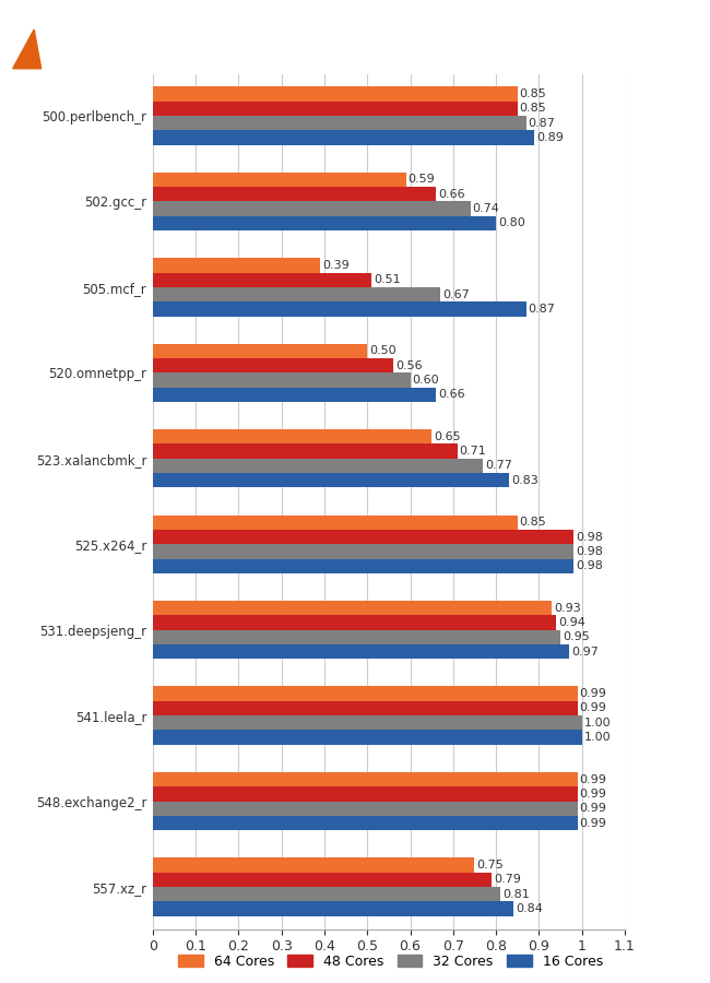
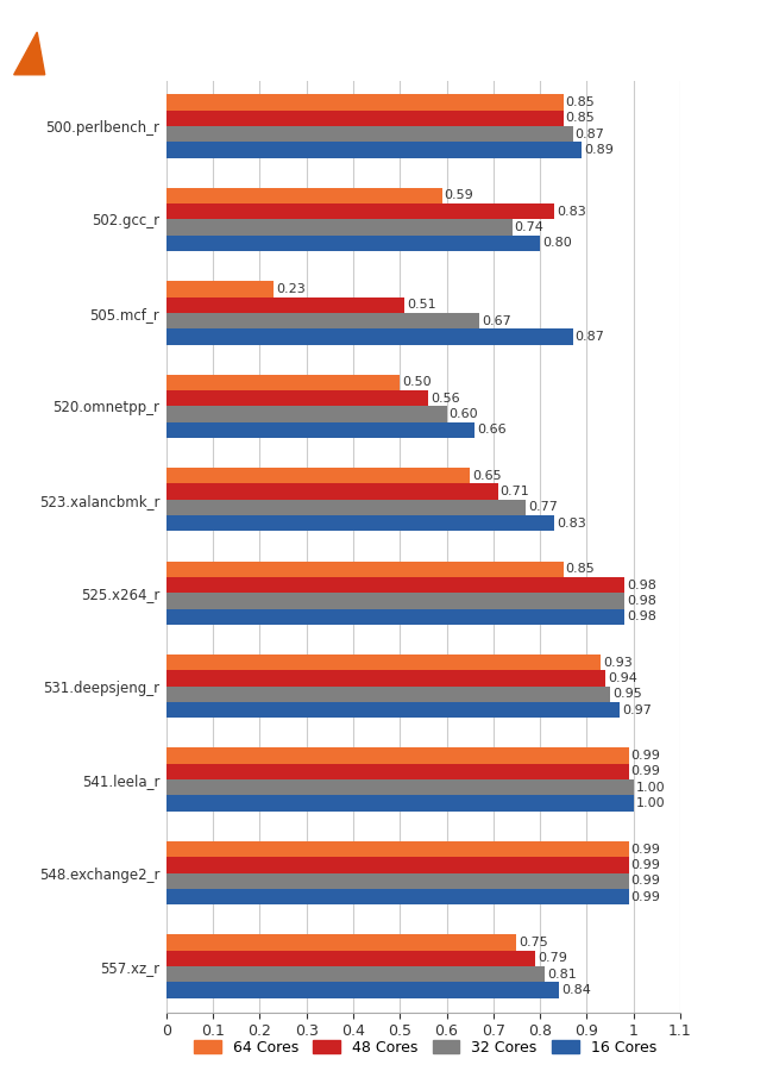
48 Cores/502.gcc_r: 0.66 -> 0.83
64 Cores/505.mcf_r: 0.39 -> 0.23
